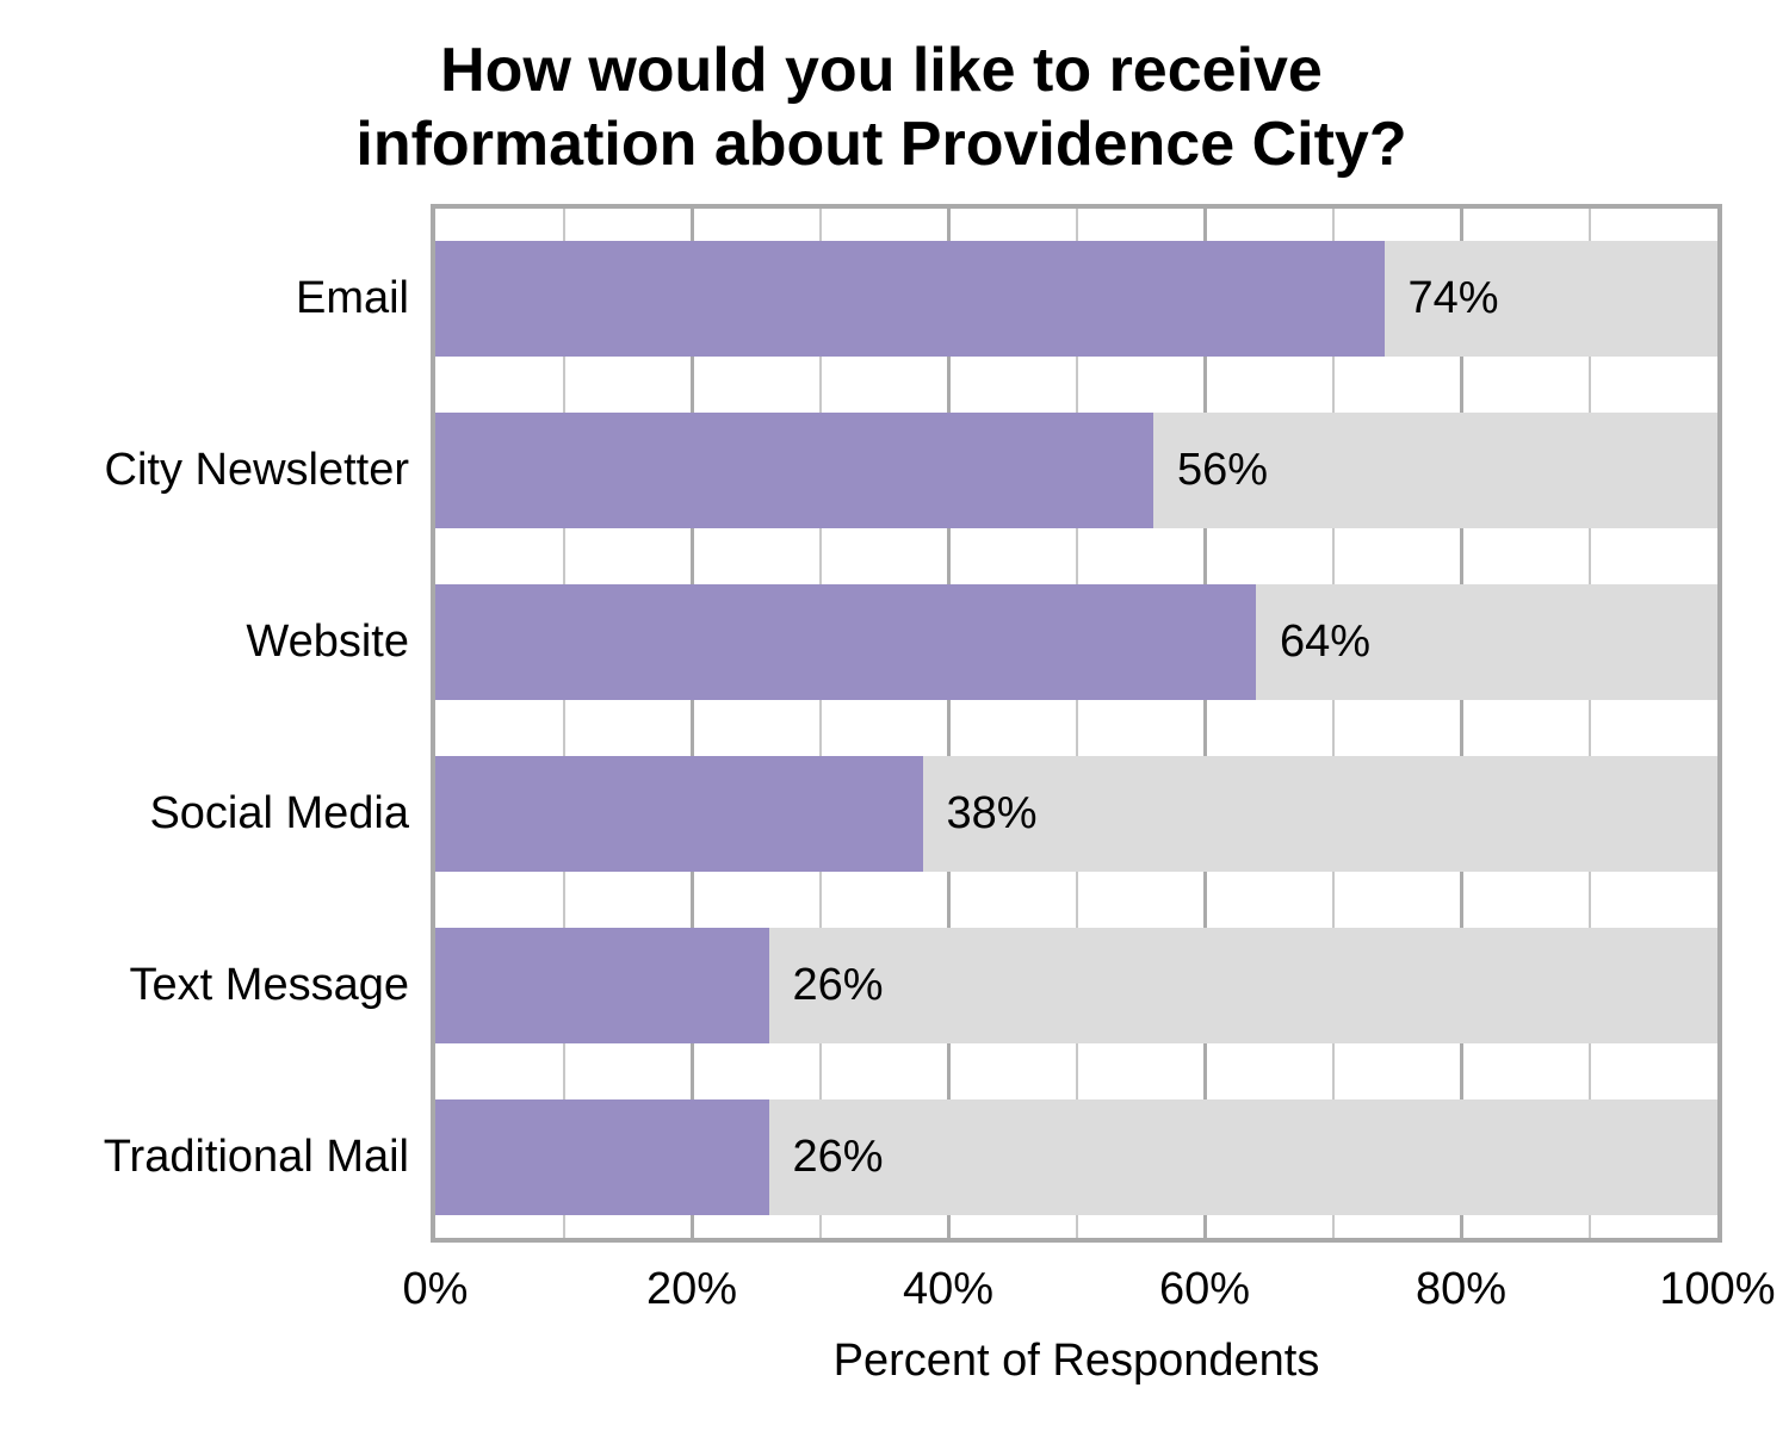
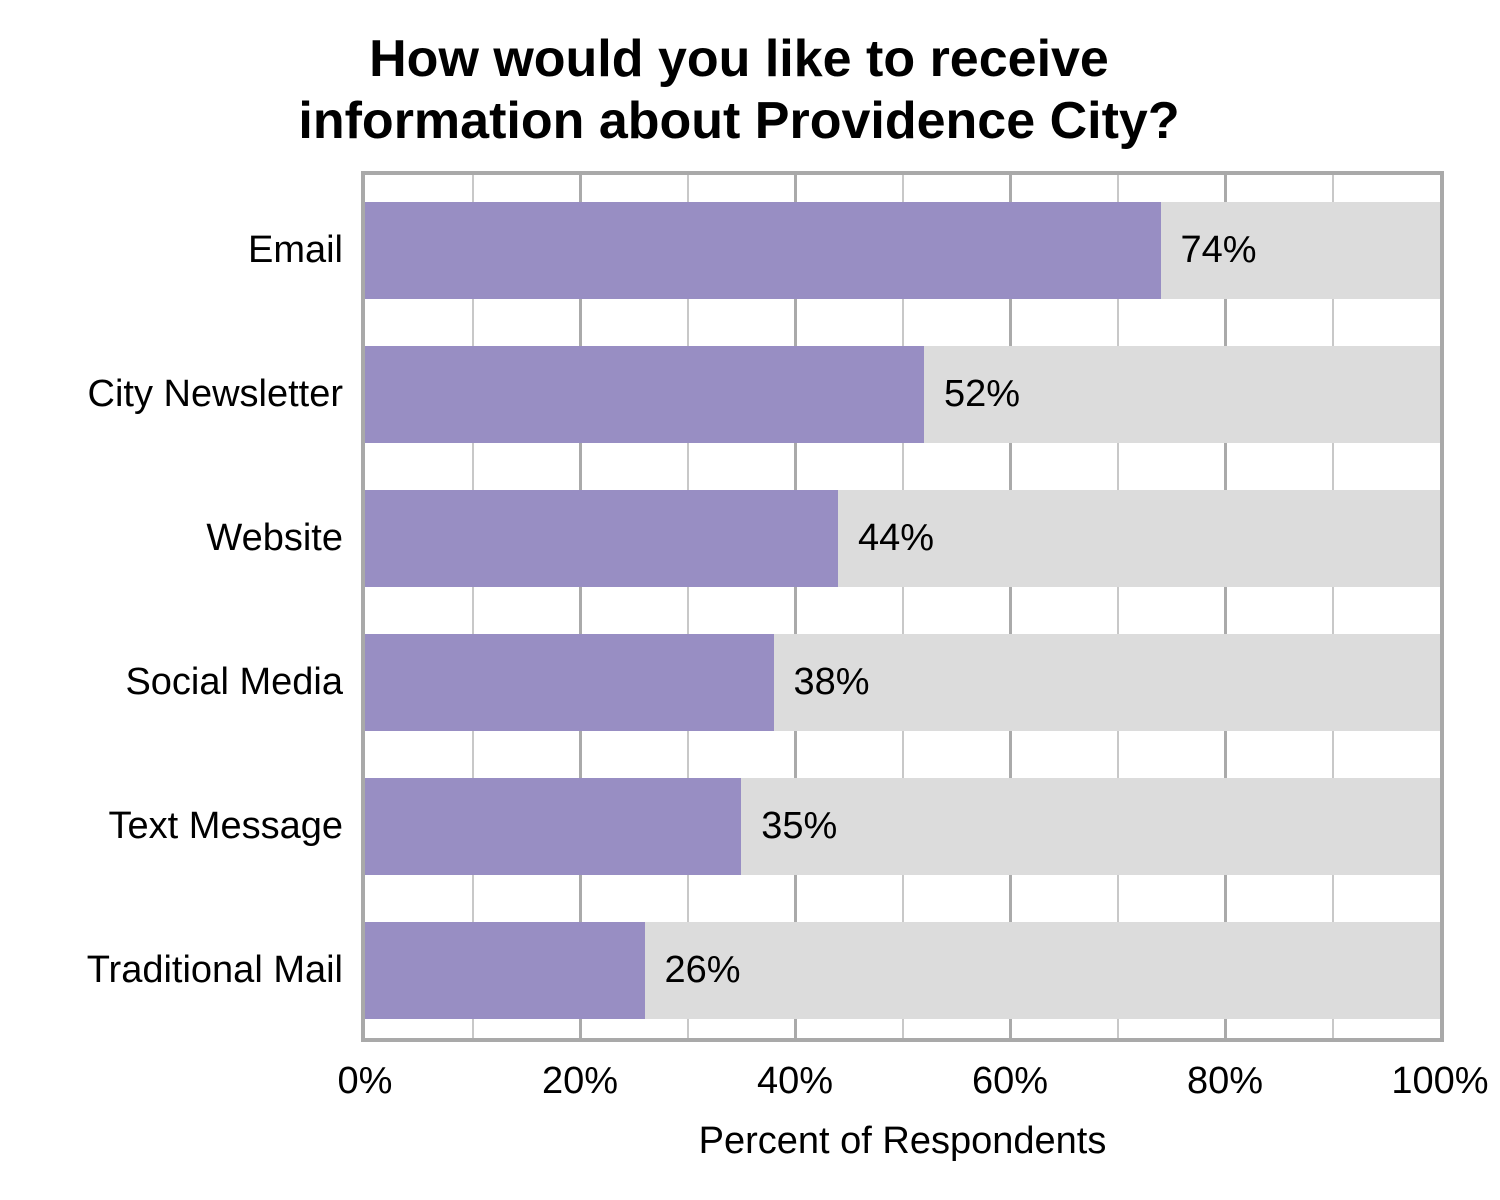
City Newsletter: 56% -> 52%
Website: 64% -> 44%
Text Message: 26% -> 35%
